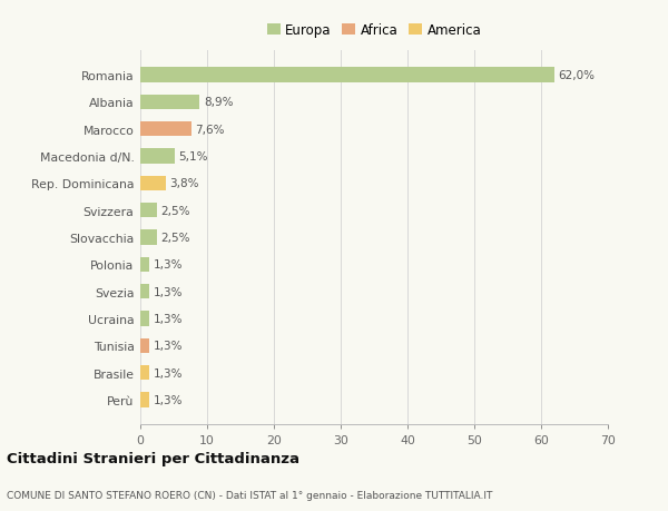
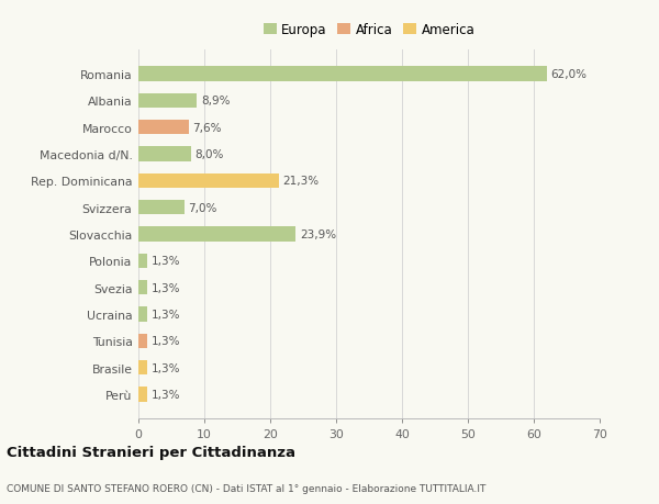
Macedonia d/N.: 5,1% -> 8,0%
Rep. Dominicana: 3,8% -> 21,3%
Svizzera: 2,5% -> 7,0%
Slovacchia: 2,5% -> 23,9%
